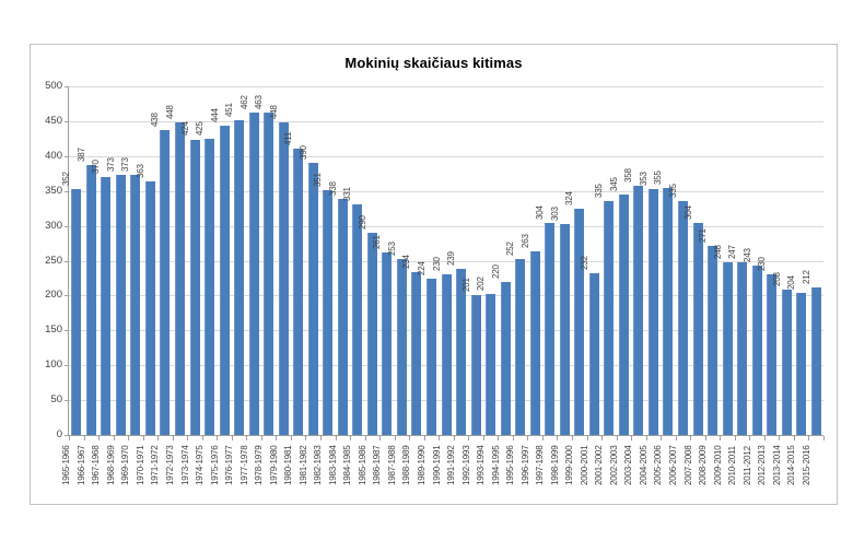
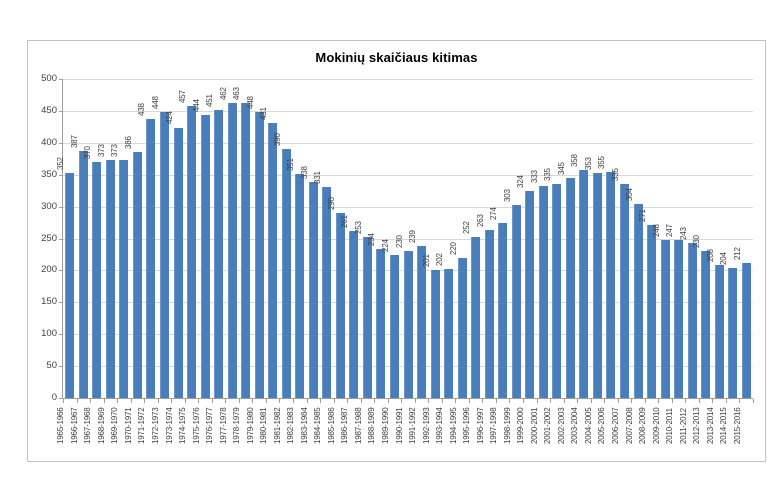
1970-1971: 363 -> 386
1974-1975: 425 -> 457
1980-1981: 411 -> 431
1997-1998: 304 -> 274
2000-2001: 232 -> 333
